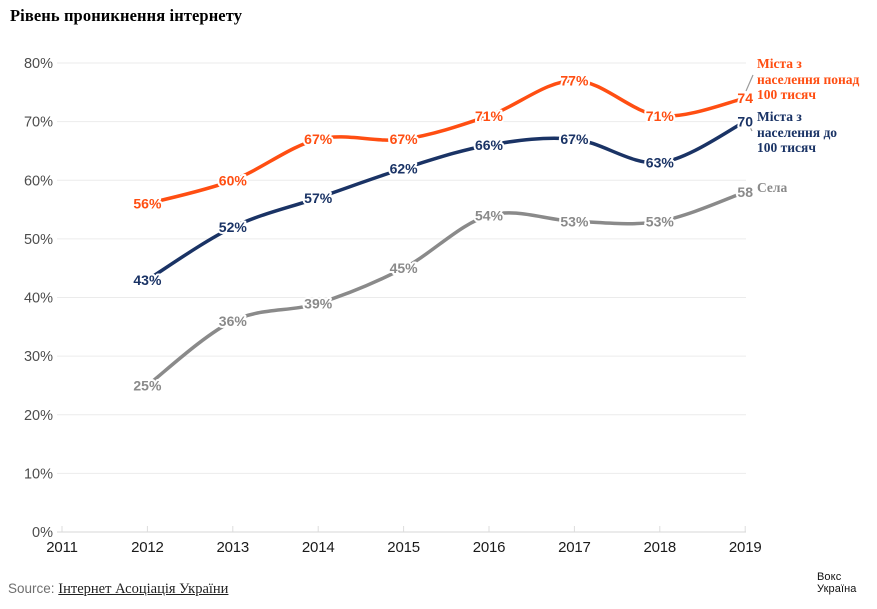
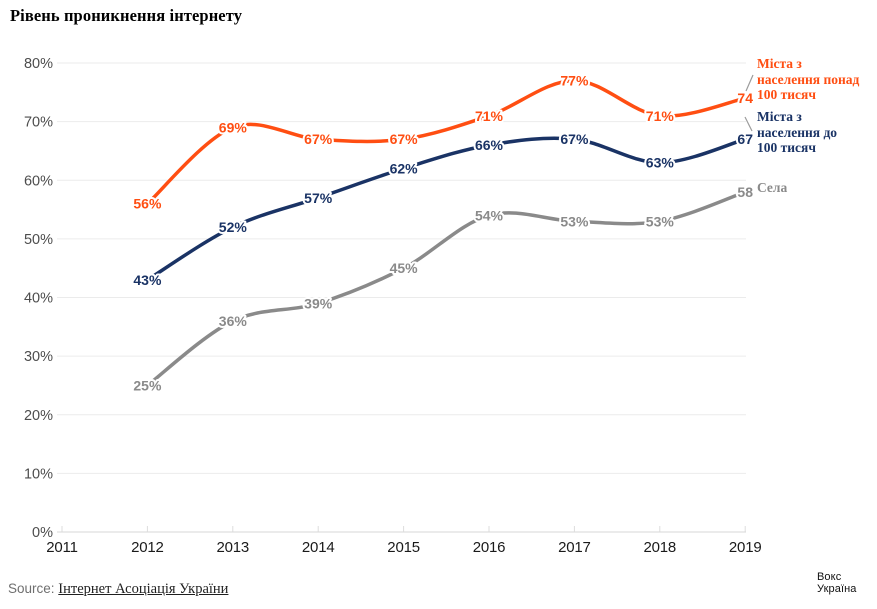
Міста з населення понад 100 тисяч/2013: 60% -> 69%
Міста з населення до 100 тисяч/2019: 70 -> 67
